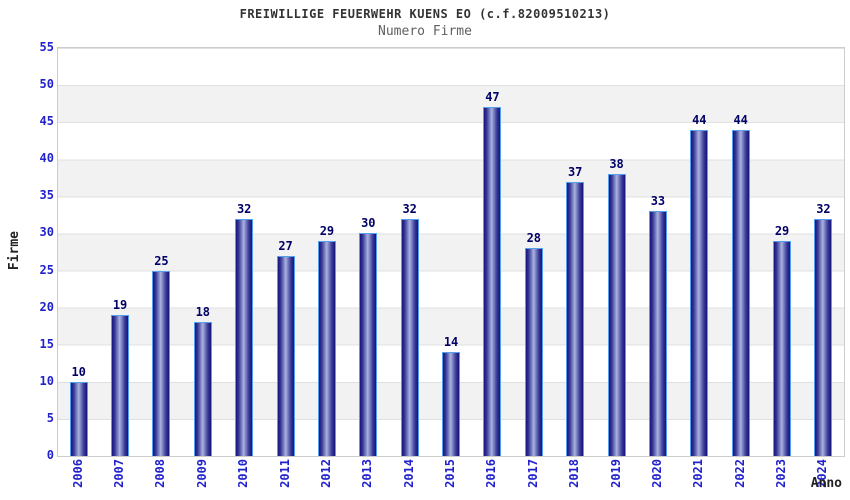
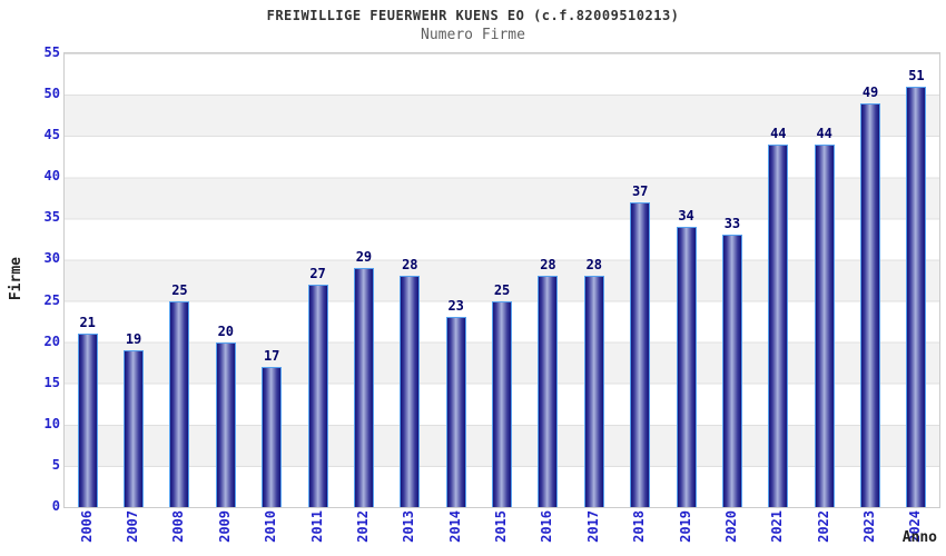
2006: 10 -> 21
2009: 18 -> 20
2010: 32 -> 17
2013: 30 -> 28
2014: 32 -> 23
2015: 14 -> 25
2016: 47 -> 28
2019: 38 -> 34
2023: 29 -> 49
2024: 32 -> 51
